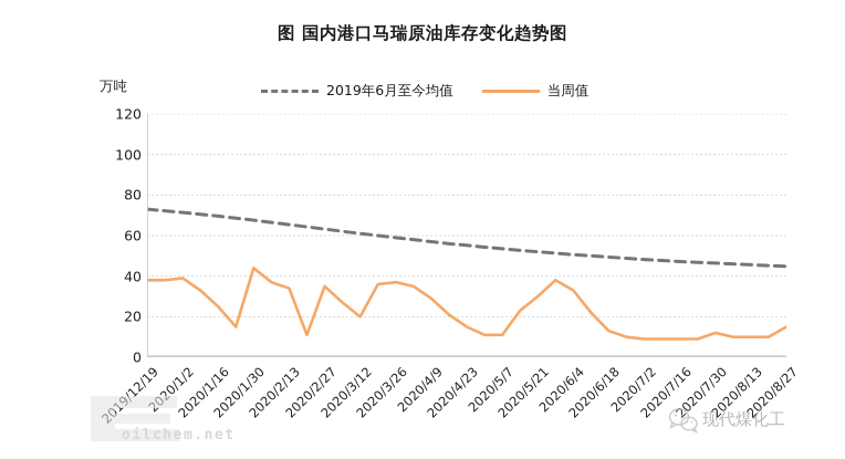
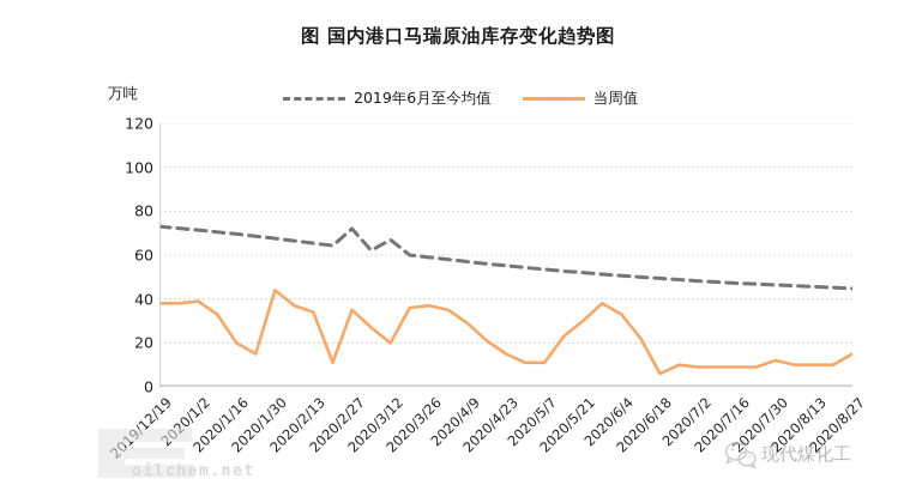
当周值/2020/1/16: 25 -> 20
2019年6月至今均值/2020/2/27: 63 -> 72
2019年6月至今均值/2020/3/12: 61 -> 67
当周值/2020/6/18: 13 -> 6
